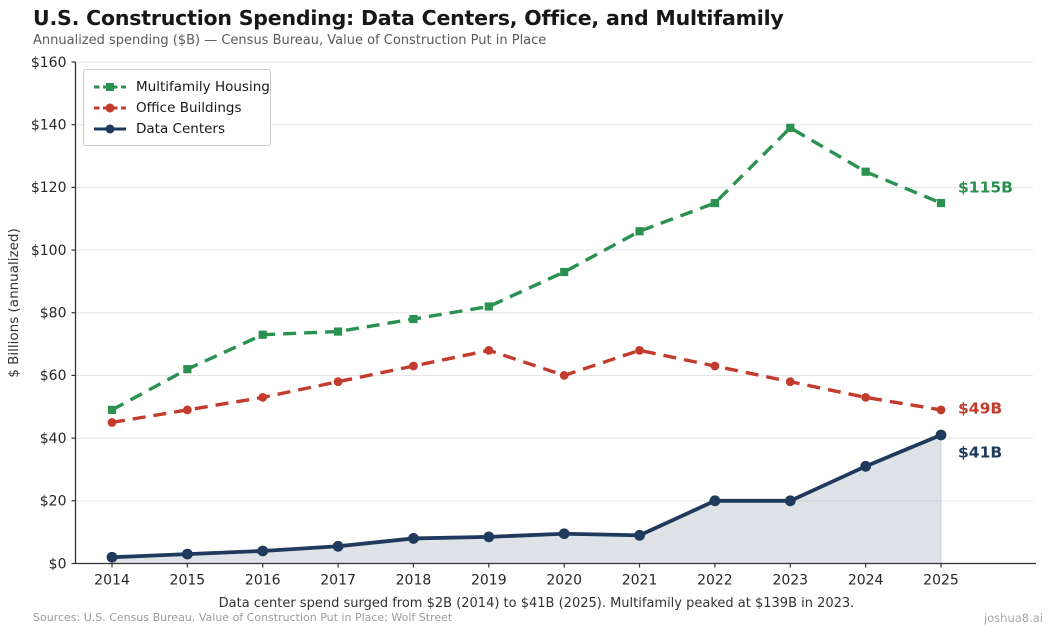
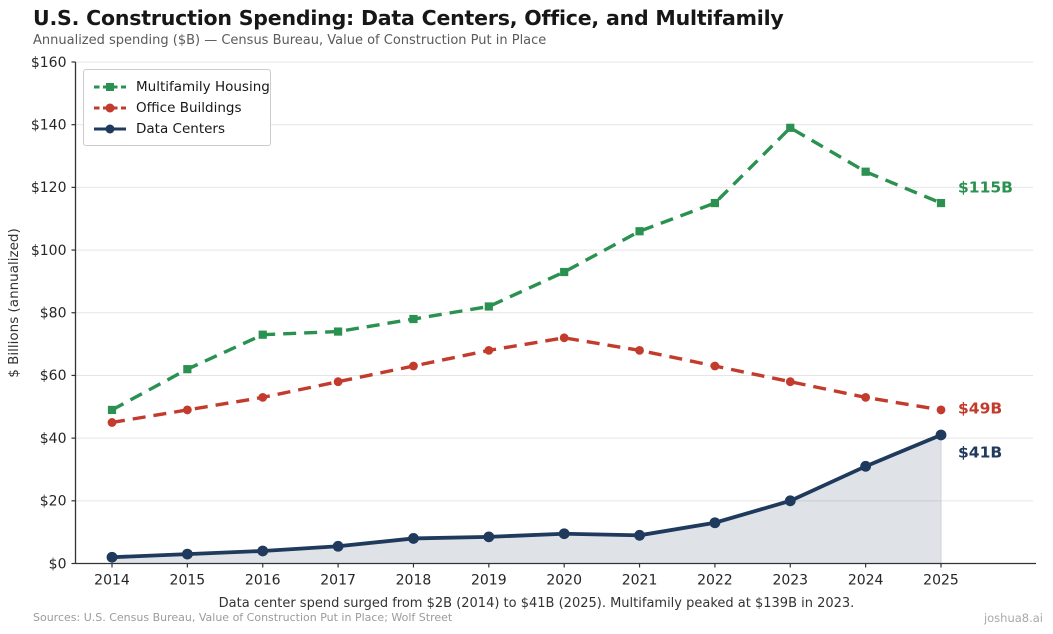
Office Buildings/2020: $60 -> $72
Data Centers/2022: $20 -> $13
